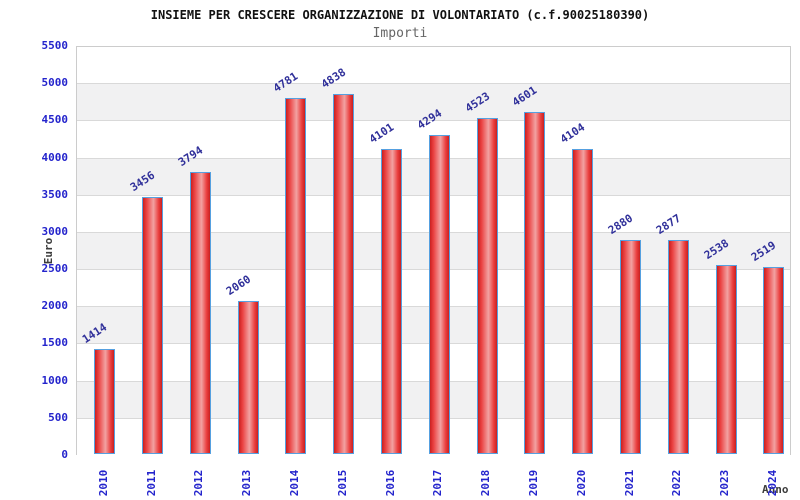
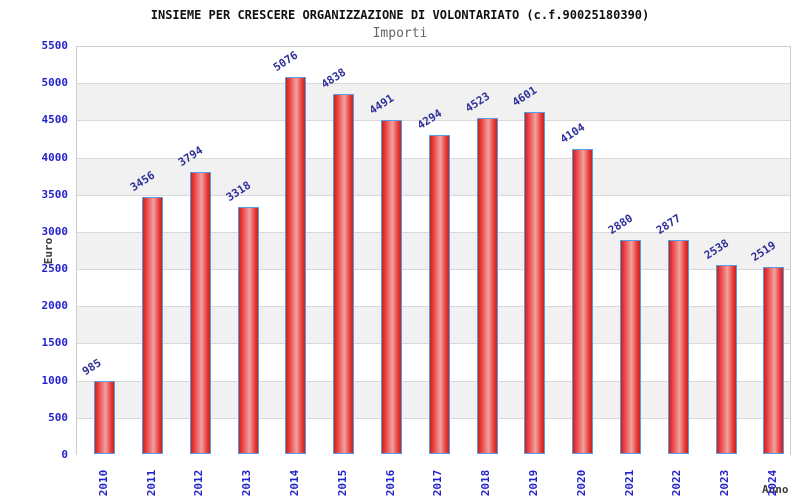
2010: 1414 -> 985
2013: 2060 -> 3318
2014: 4781 -> 5076
2016: 4101 -> 4491
